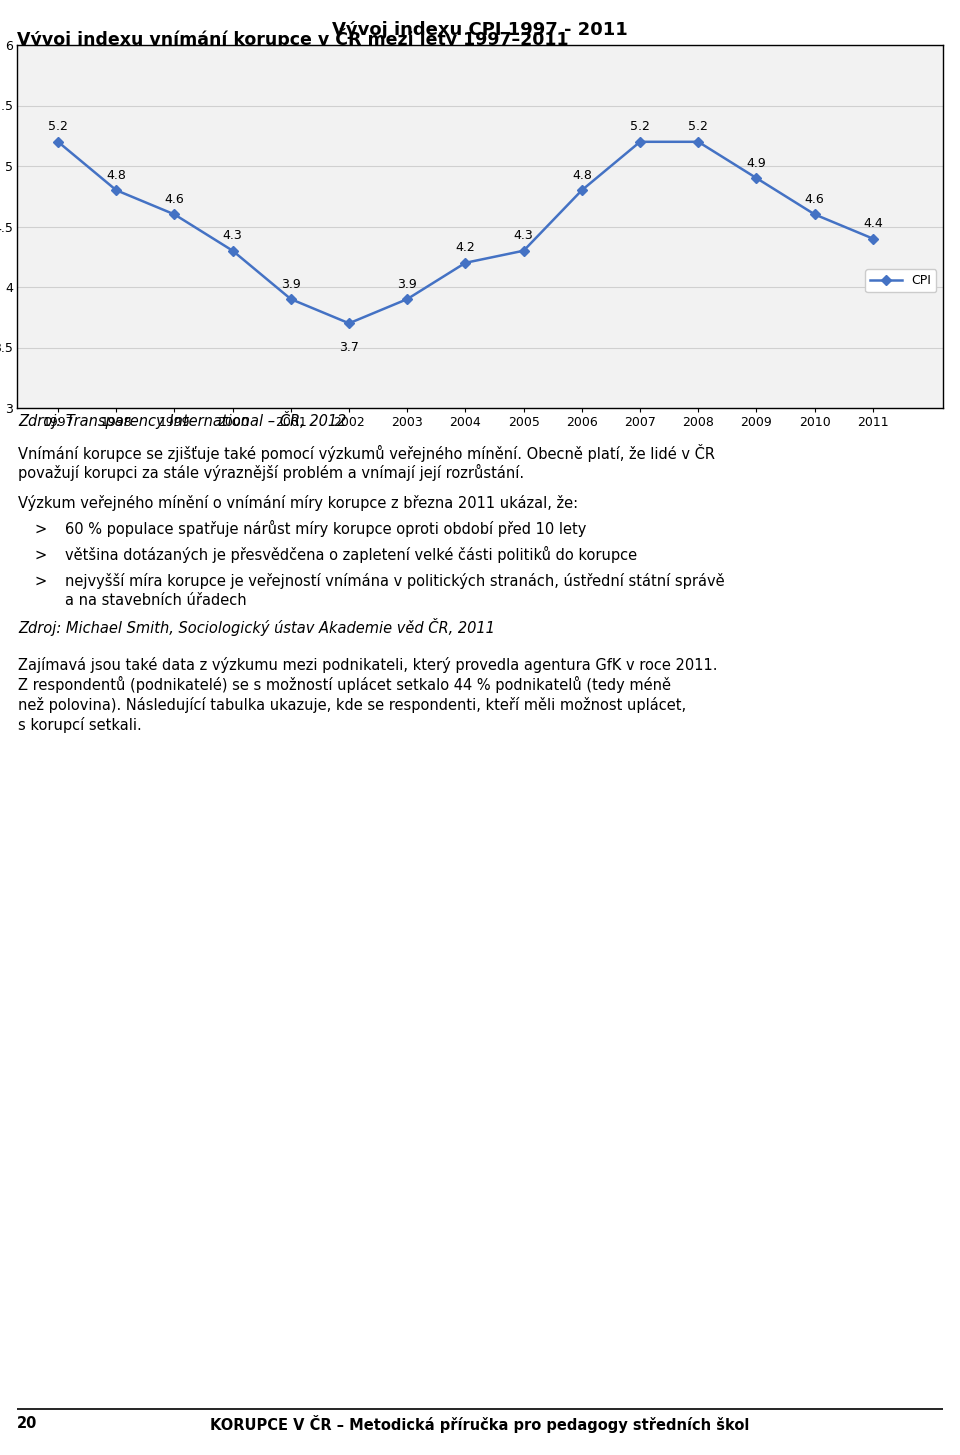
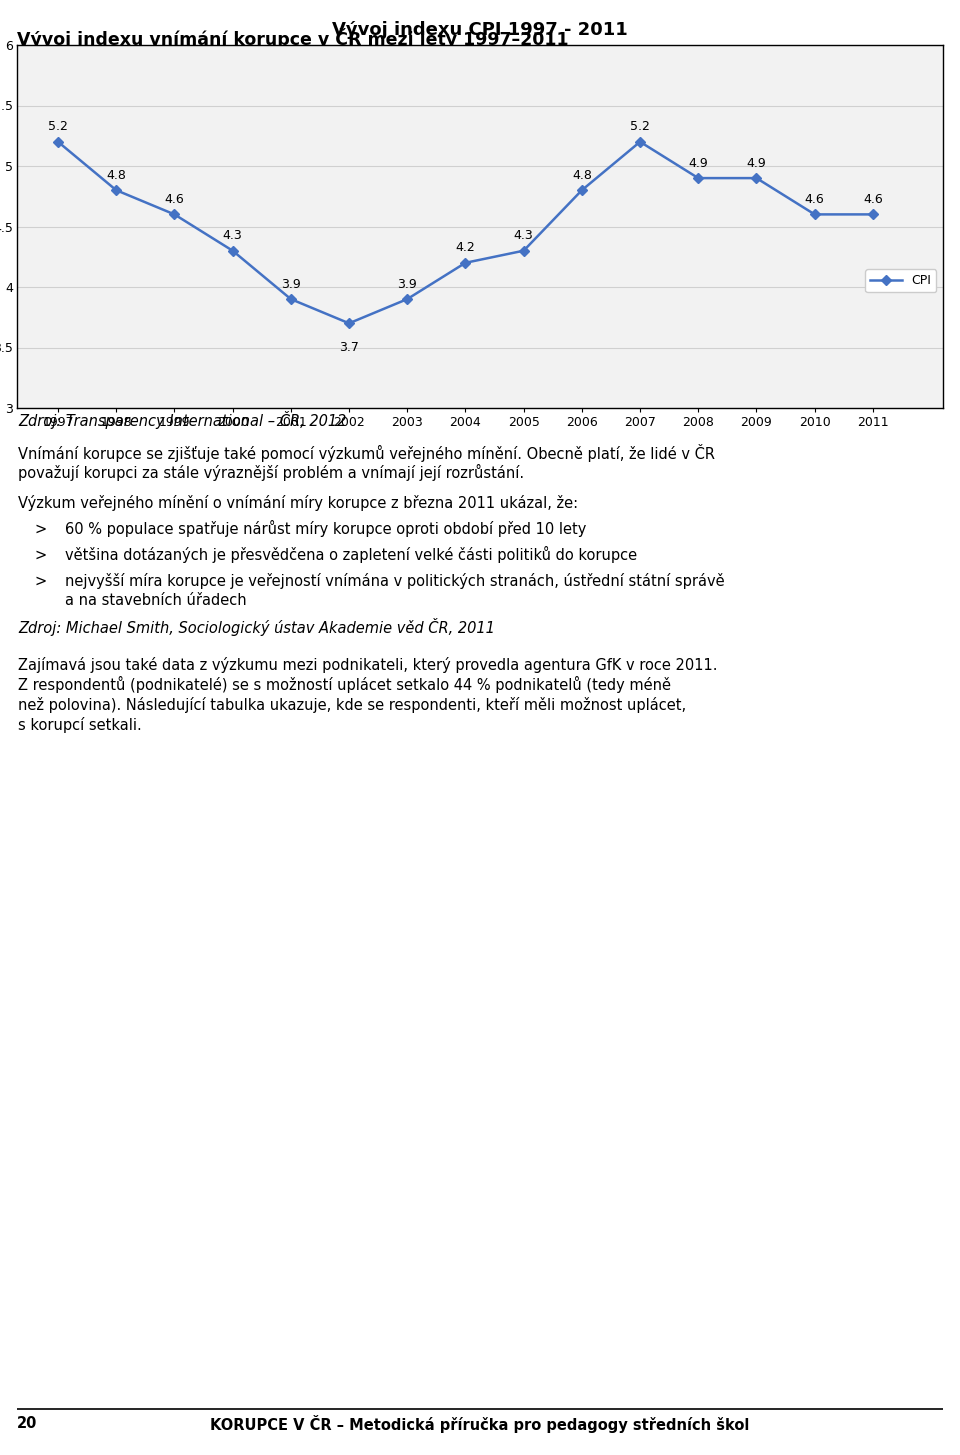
2008: 5.2 -> 4.9
2011: 4.4 -> 4.6
